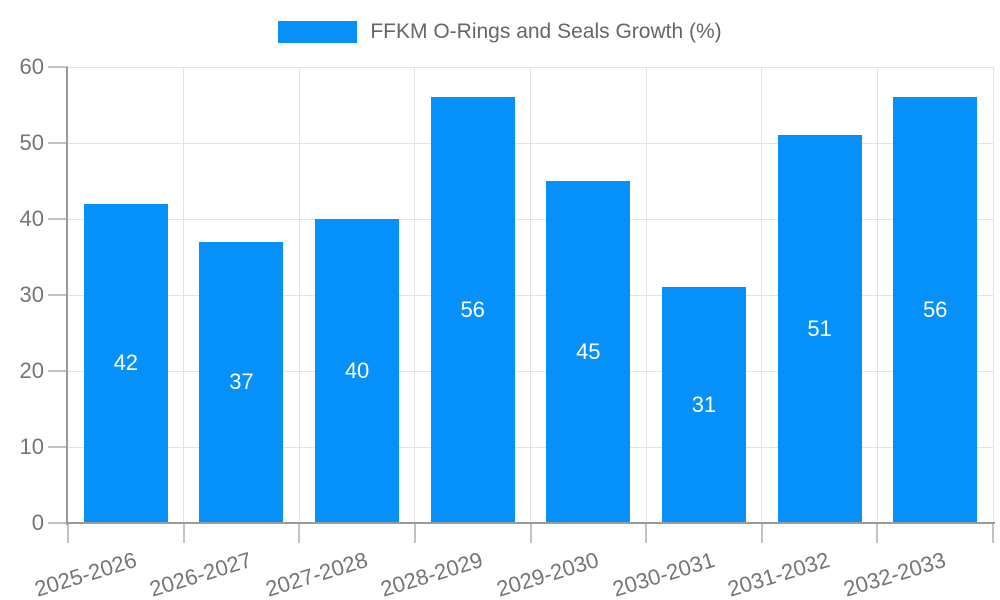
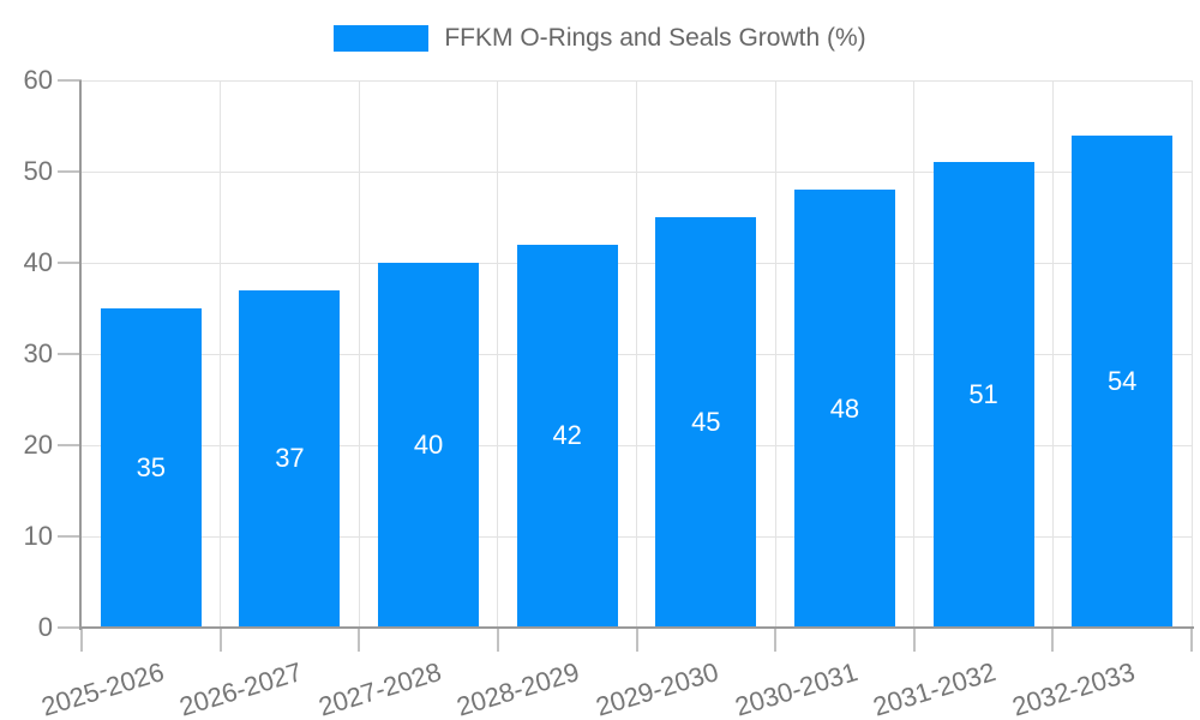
2025-2026: 42 -> 35
2028-2029: 56 -> 42
2030-2031: 31 -> 48
2032-2033: 56 -> 54
